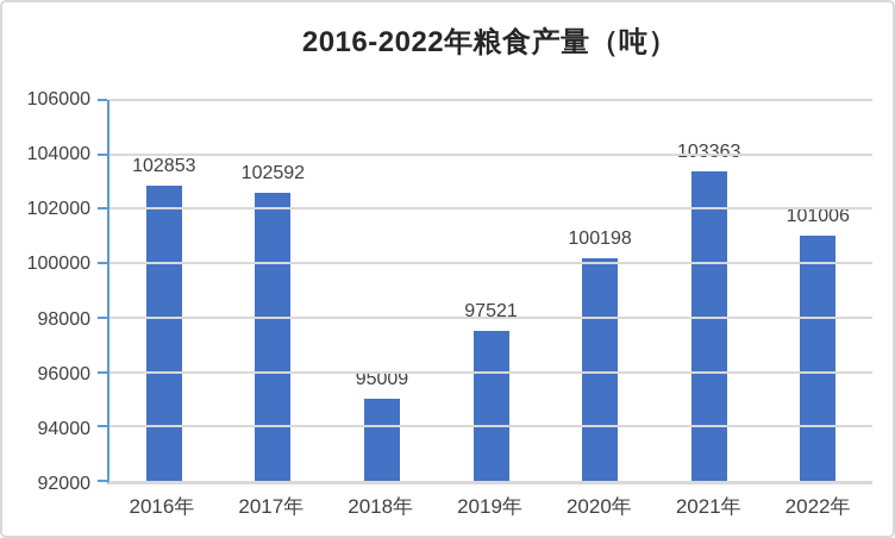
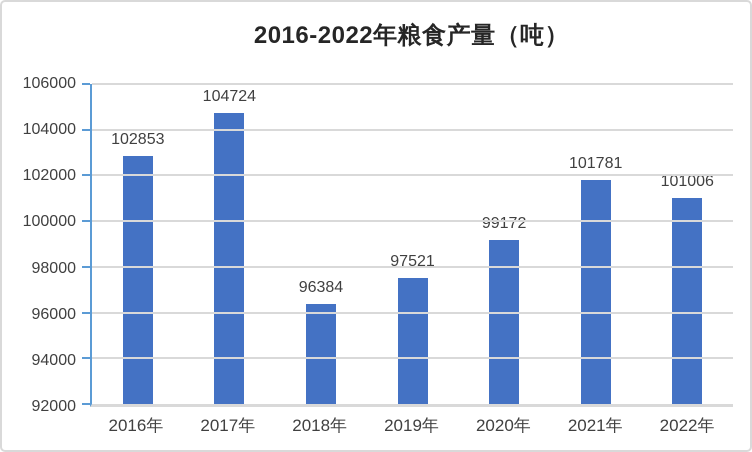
2017年: 102592 -> 104724
2018年: 95009 -> 96384
2020年: 100198 -> 99172
2021年: 103363 -> 101781
